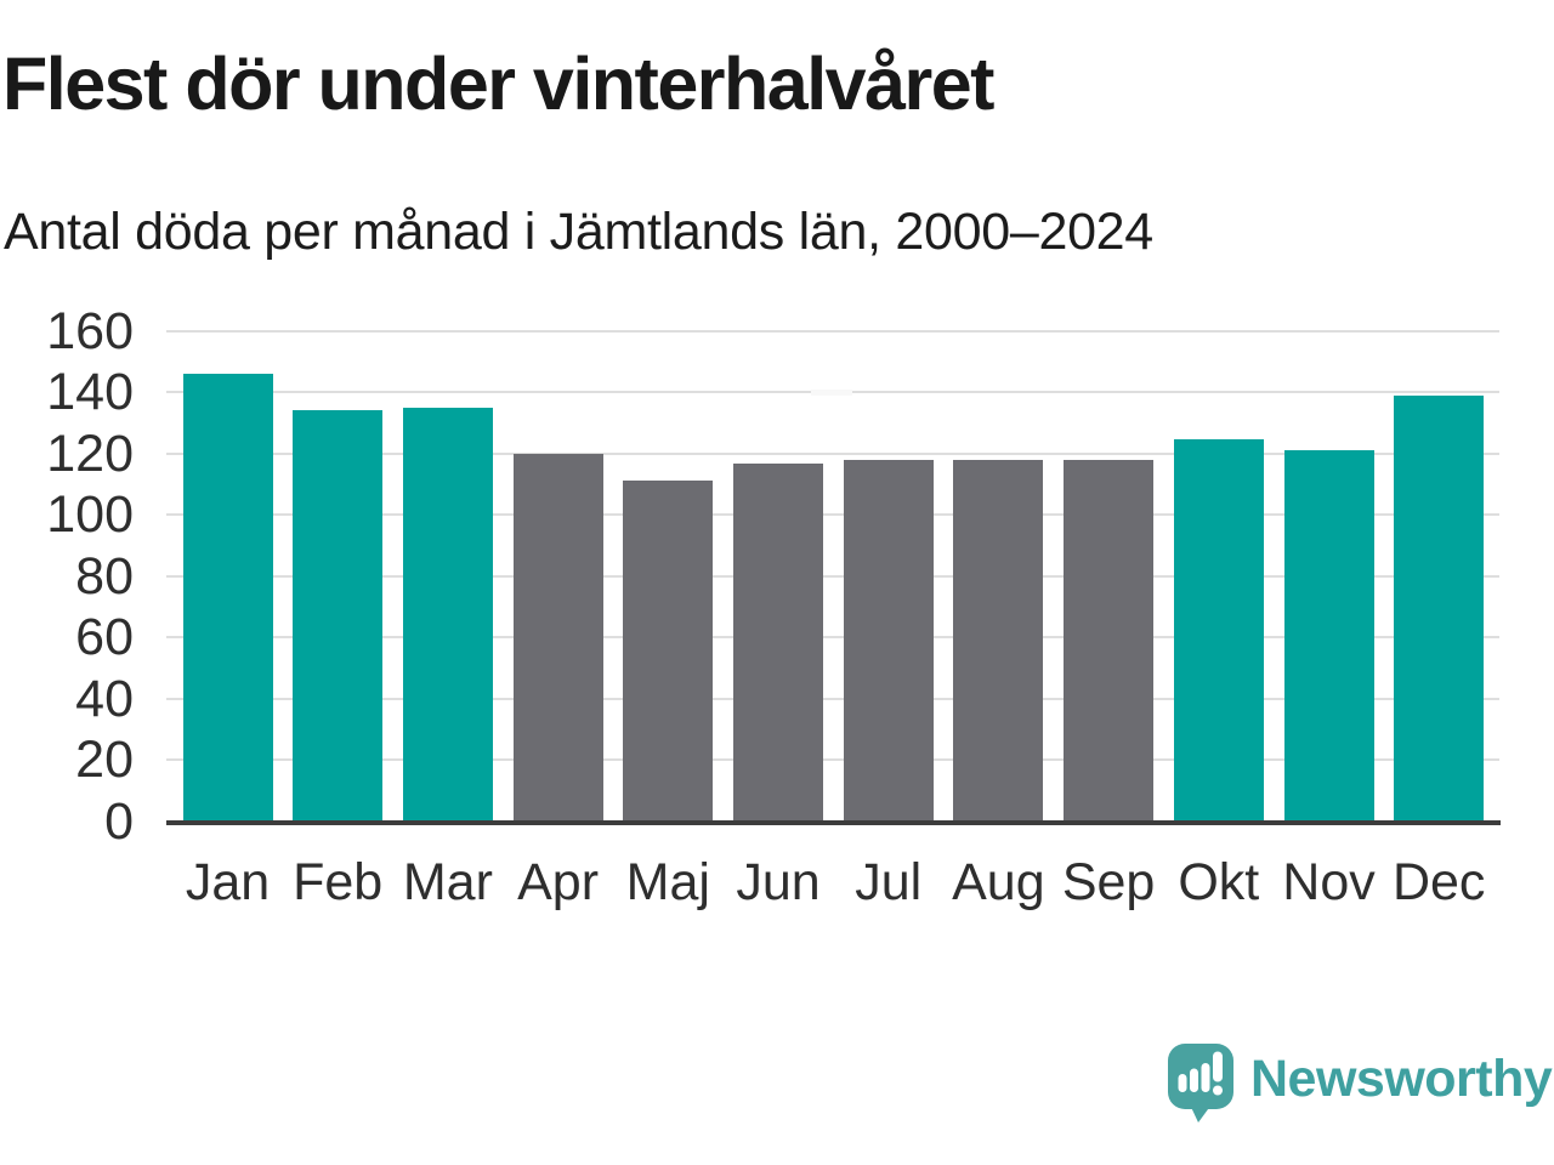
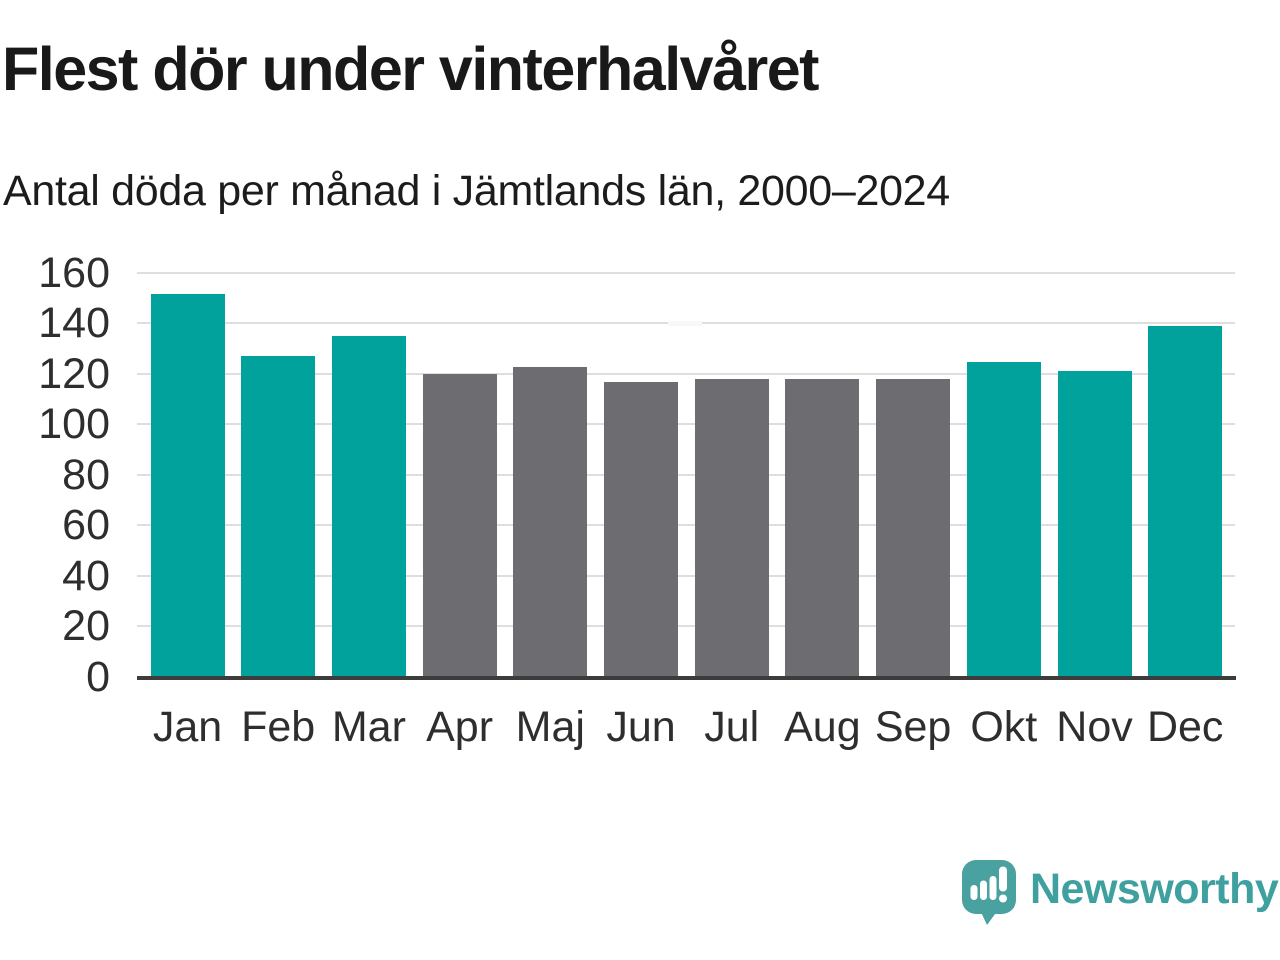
Jan: 146 -> 152
Feb: 134 -> 127
Maj: 111 -> 122
